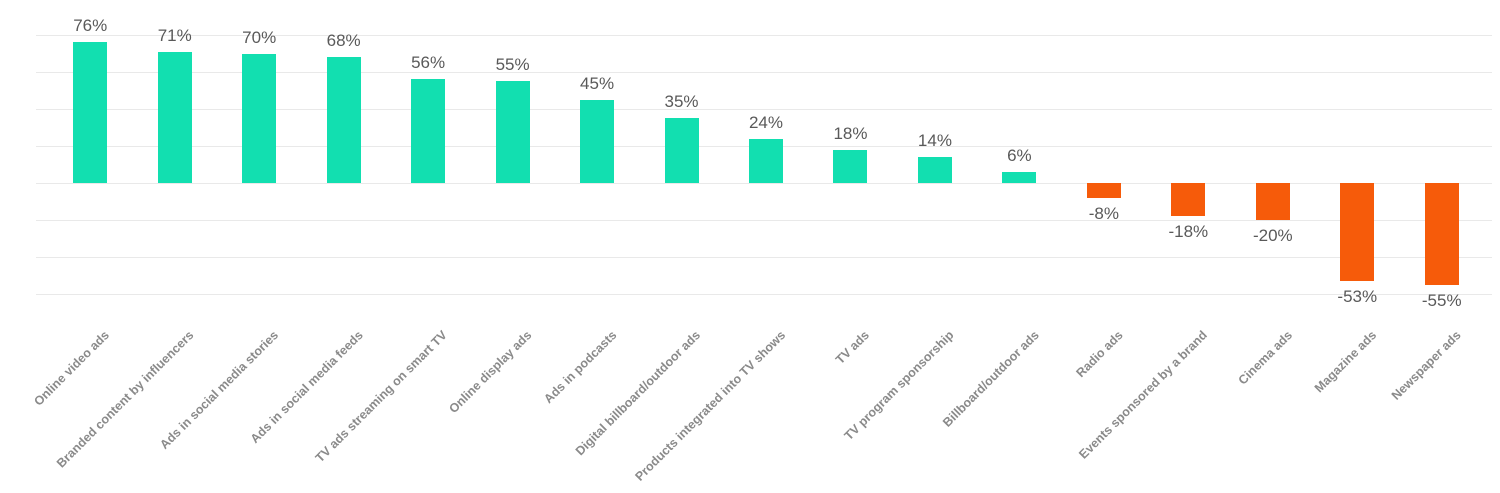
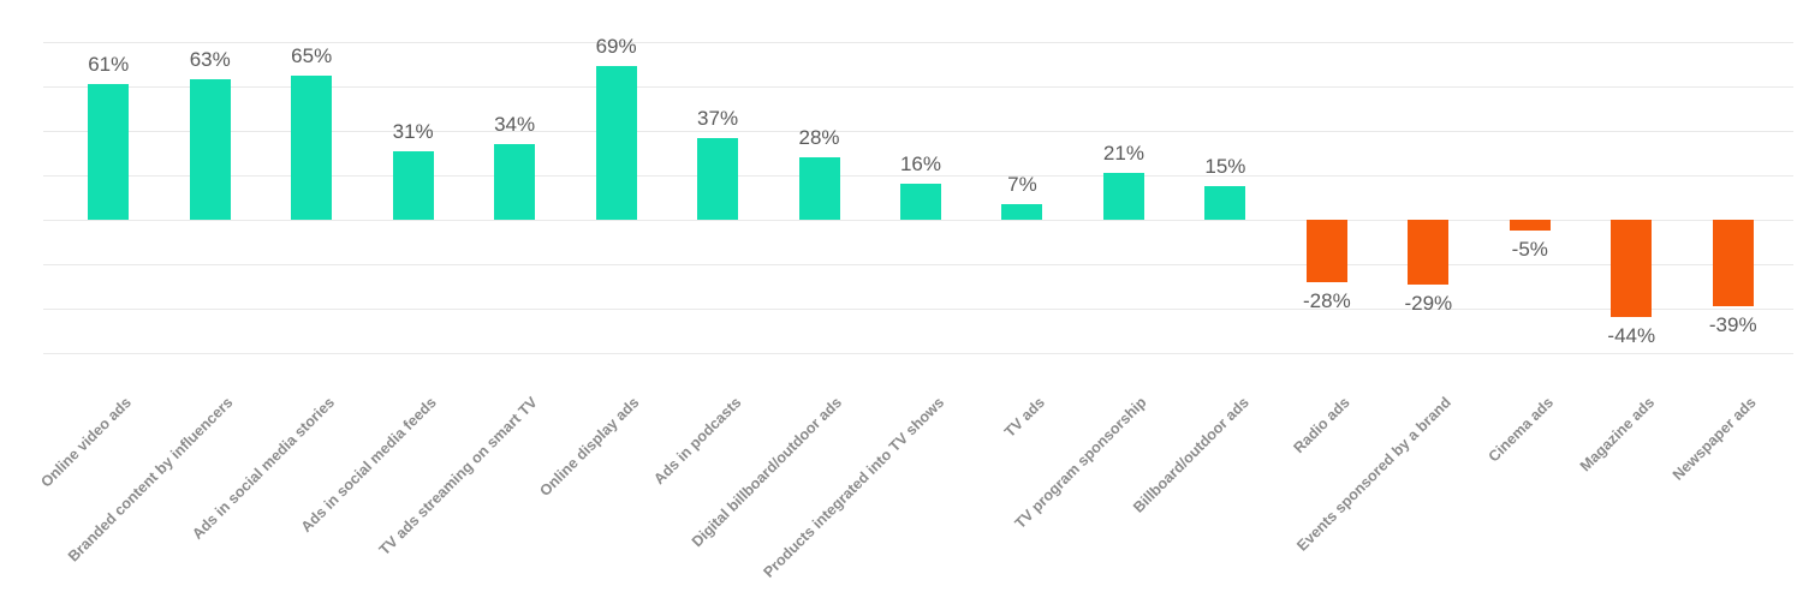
Online video ads: 76% -> 61%
Branded content by influencers: 71% -> 63%
Ads in social media stories: 70% -> 65%
Ads in social media feeds: 68% -> 31%
TV ads streaming on smart TV: 56% -> 34%
Online display ads: 55% -> 69%
Ads in podcasts: 45% -> 37%
Digital billboard/outdoor ads: 35% -> 28%
Products integrated into TV shows: 24% -> 16%
TV ads: 18% -> 7%
TV program sponsorship: 14% -> 21%
Billboard/outdoor ads: 6% -> 15%
Radio ads: -8% -> -28%
Events sponsored by a brand: -18% -> -29%
Cinema ads: -20% -> -5%
Magazine ads: -53% -> -44%
Newspaper ads: -55% -> -39%
